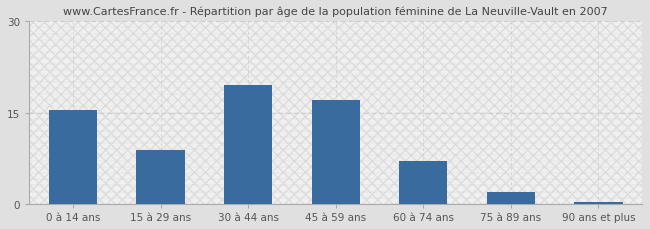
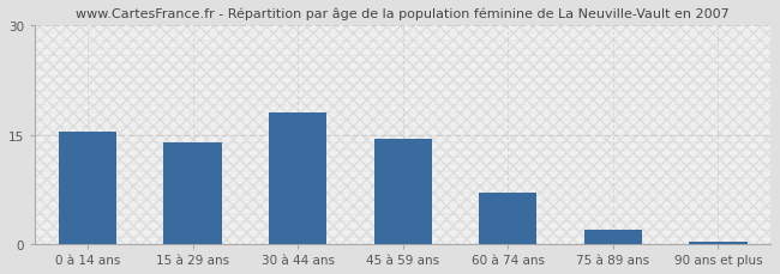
15 à 29 ans: 8.8 -> 14.0
30 à 44 ans: 19.6 -> 18.0
45 à 59 ans: 17.0 -> 14.5
